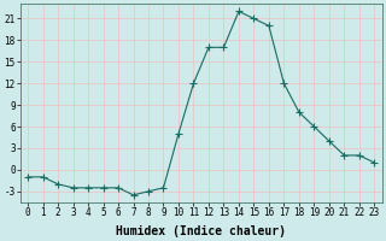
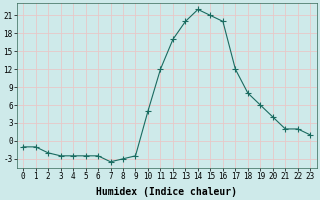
13: 17.0 -> 20.0
